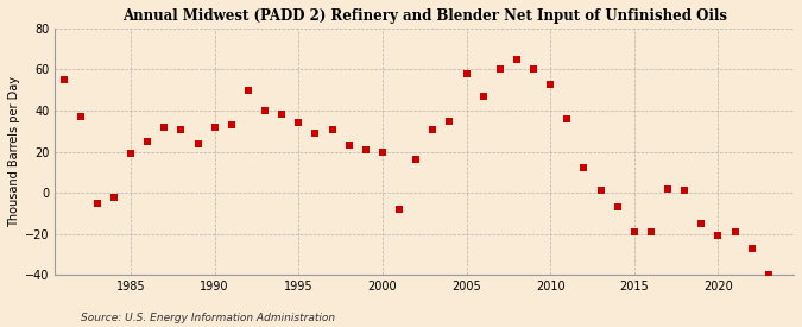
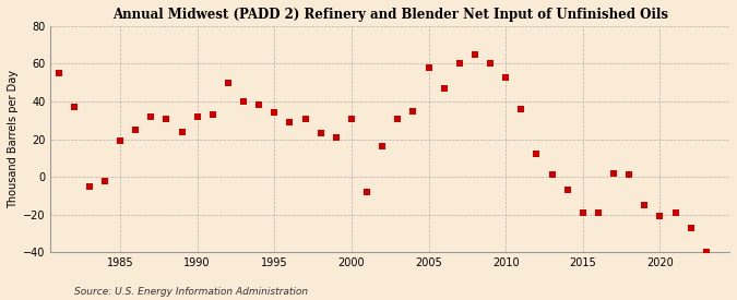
2000: 20 -> 31
